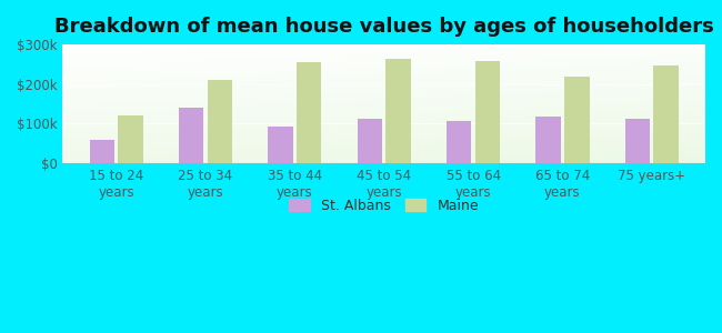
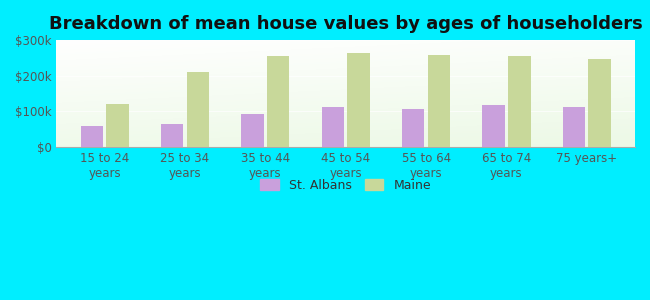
St. Albans/25 to 34 years: $140k -> $65k
Maine/65 to 74 years: $220k -> $255k
